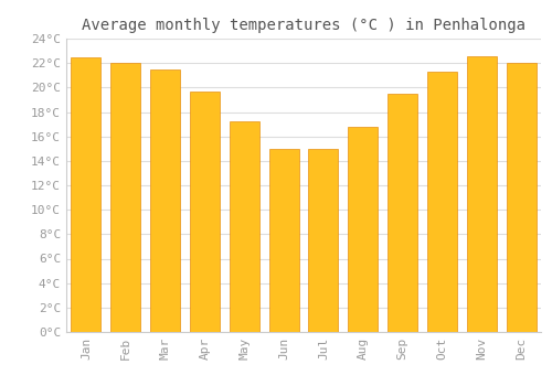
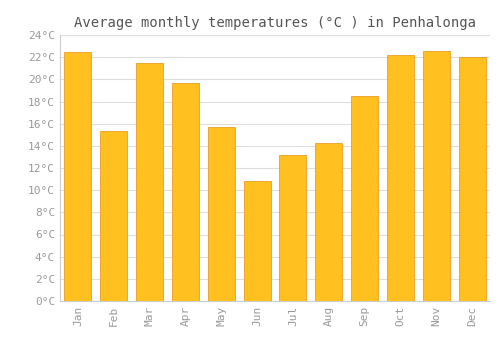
Feb: 22.0°C -> 15.3°C
May: 17.2°C -> 15.7°C
Jun: 15.0°C -> 10.8°C
Jul: 15.0°C -> 13.2°C
Aug: 16.8°C -> 14.3°C
Sep: 19.5°C -> 18.5°C
Oct: 21.3°C -> 22.2°C
